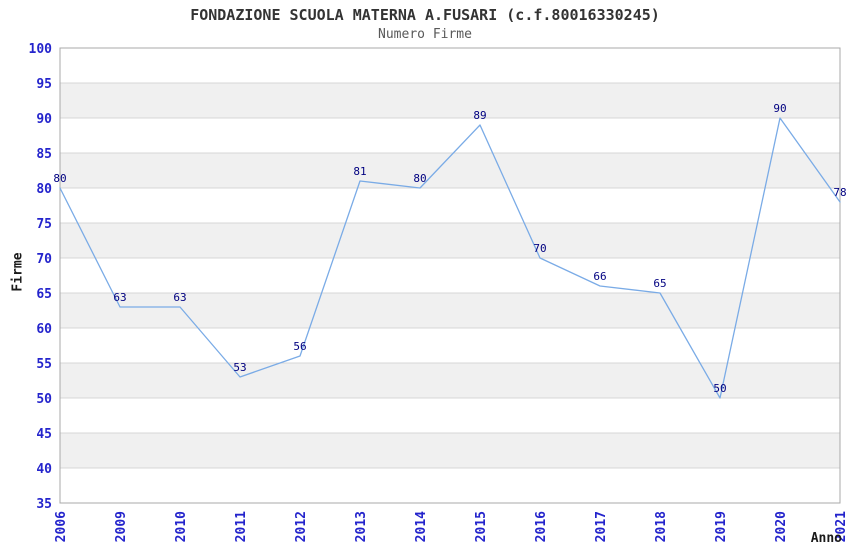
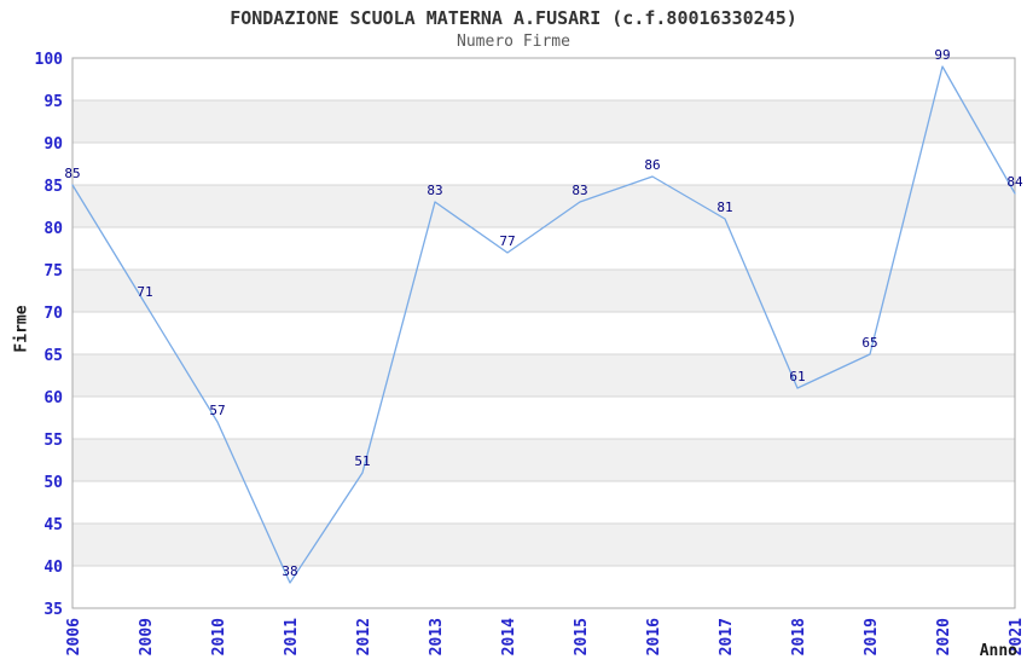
2006: 80 -> 85
2009: 63 -> 71
2010: 63 -> 57
2011: 53 -> 38
2012: 56 -> 51
2013: 81 -> 83
2014: 80 -> 77
2015: 89 -> 83
2016: 70 -> 86
2017: 66 -> 81
2018: 65 -> 61
2019: 50 -> 65
2020: 90 -> 99
2021: 78 -> 84
